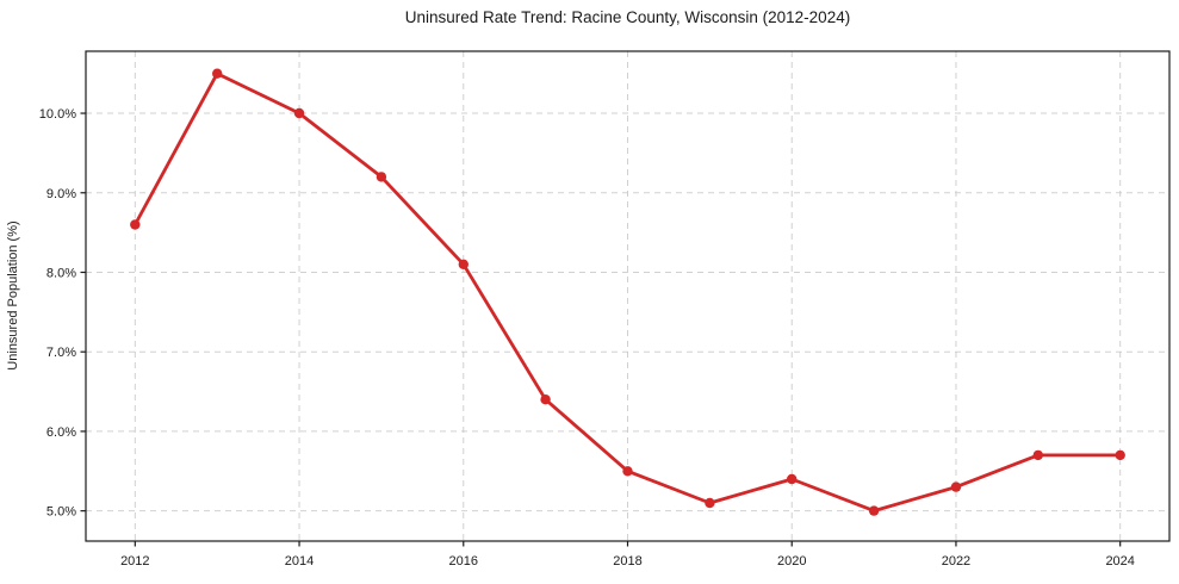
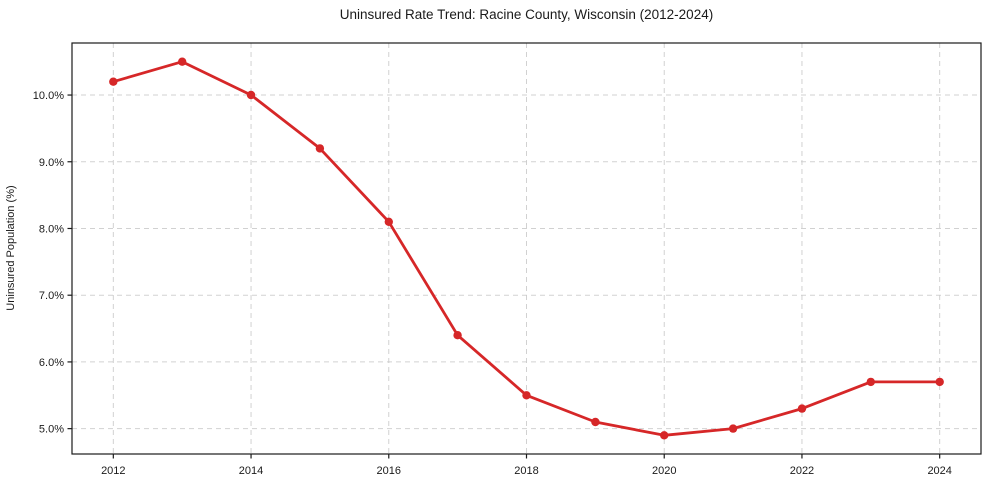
2012: 8.6% -> 10.2%
2020: 5.4% -> 4.9%
